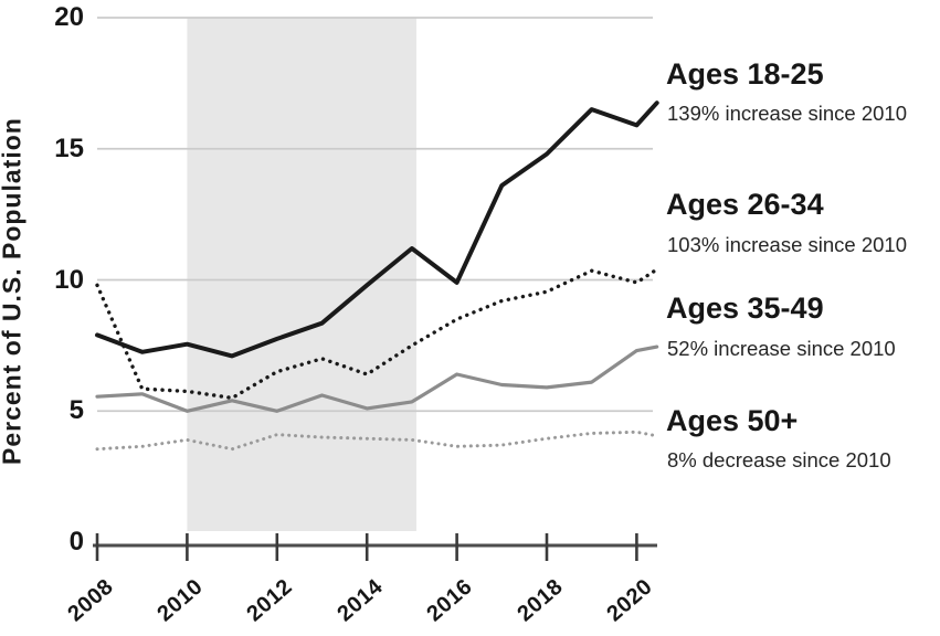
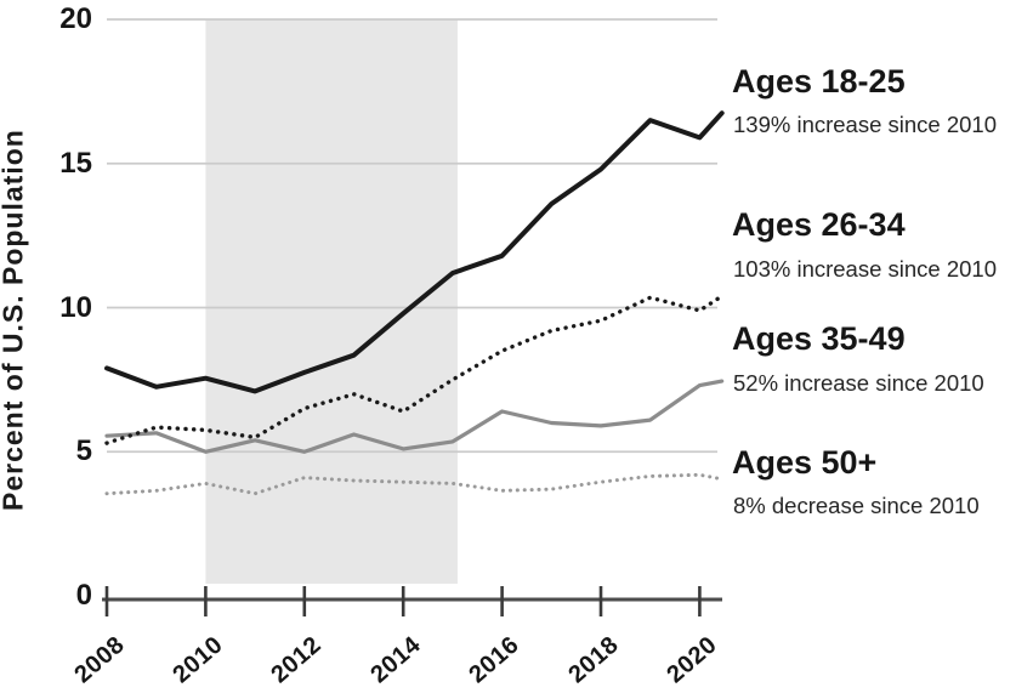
Ages 26-34/2008: 9.8 -> 5.3
Ages 18-25/2016: 9.9 -> 11.8
